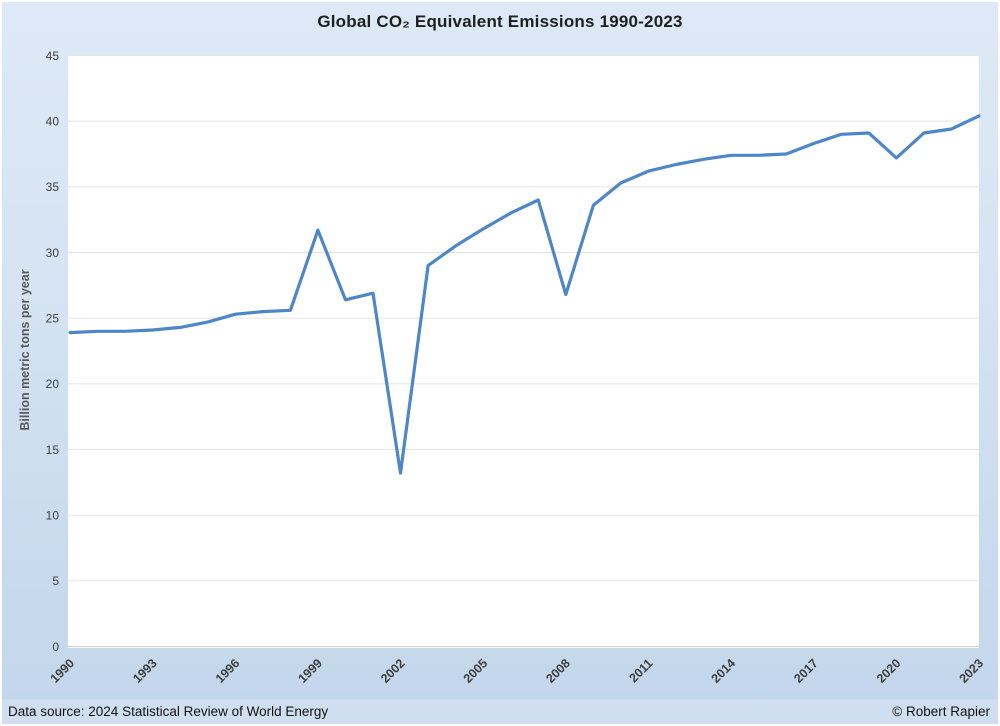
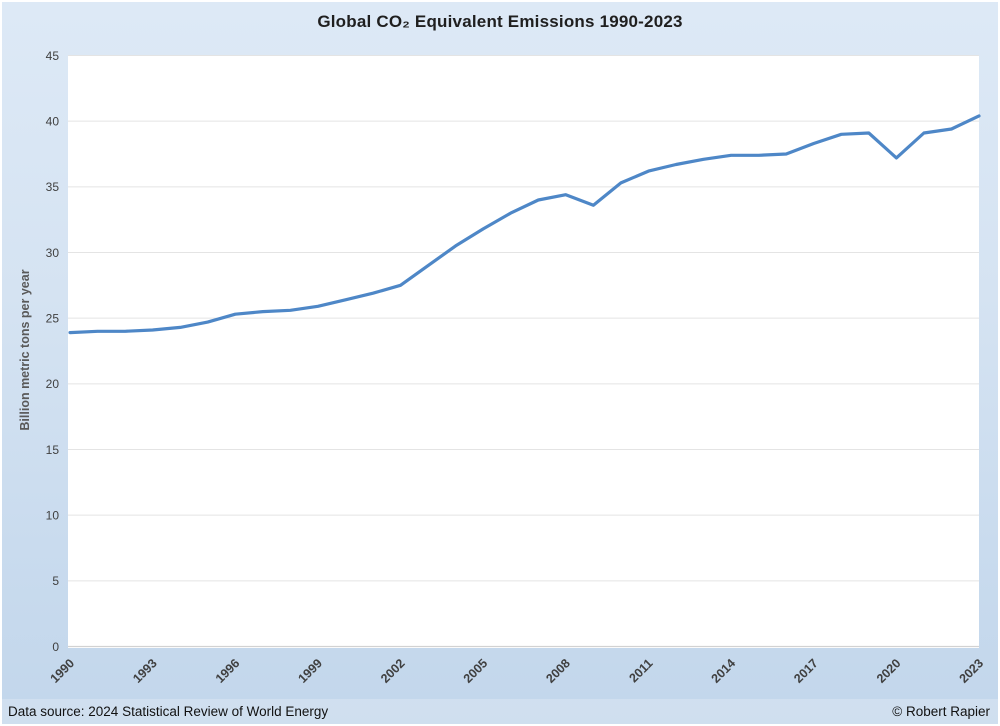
1999: 31.7 -> 25.9
2002: 13.2 -> 27.5
2008: 26.8 -> 34.4
